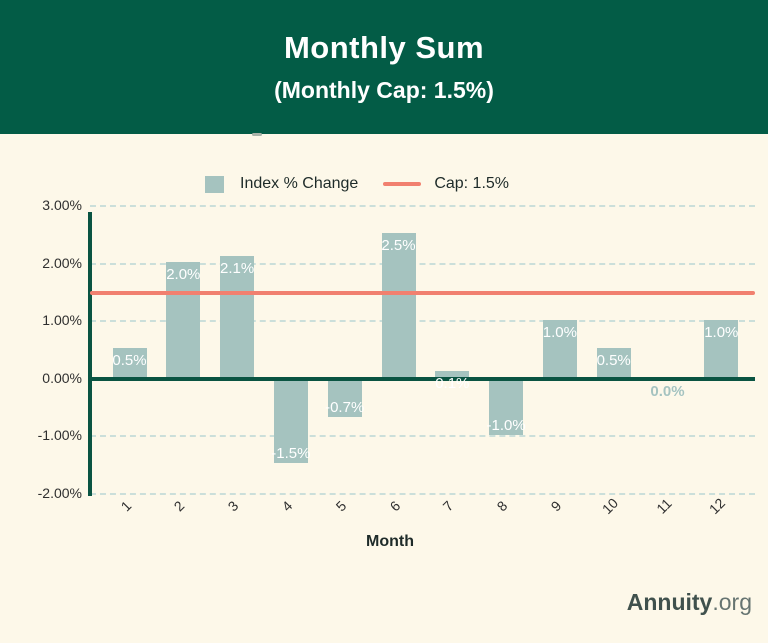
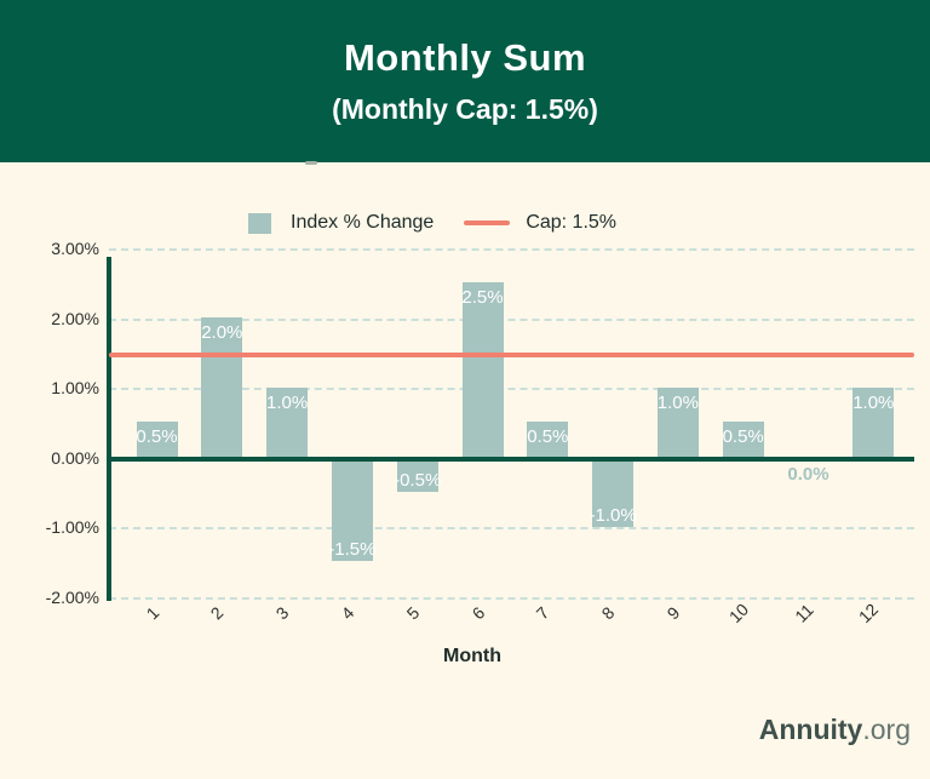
3: 2.1% -> 1.0%
5: -0.7% -> -0.5%
7: 0.1% -> 0.5%
